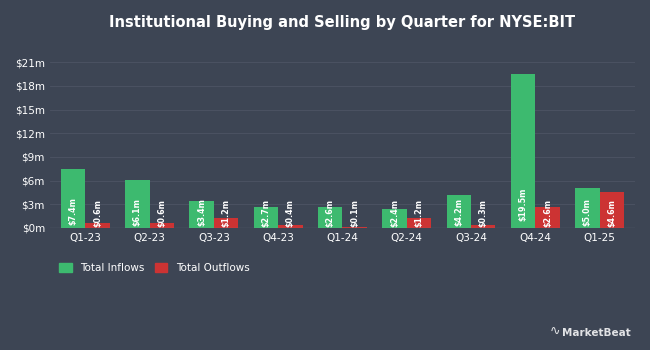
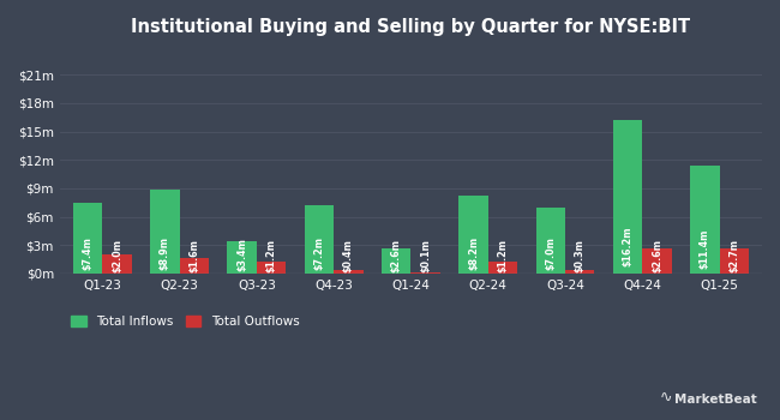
Total Outflows/Q1-23: $0.6m -> $2.0m
Total Inflows/Q2-23: $6.1m -> $8.9m
Total Outflows/Q2-23: $0.6m -> $1.6m
Total Inflows/Q4-23: $2.7m -> $7.2m
Total Inflows/Q2-24: $2.4m -> $8.2m
Total Inflows/Q3-24: $4.2m -> $7.0m
Total Inflows/Q4-24: $19.5m -> $16.2m
Total Inflows/Q1-25: $5.0m -> $11.4m
Total Outflows/Q1-25: $4.6m -> $2.7m
